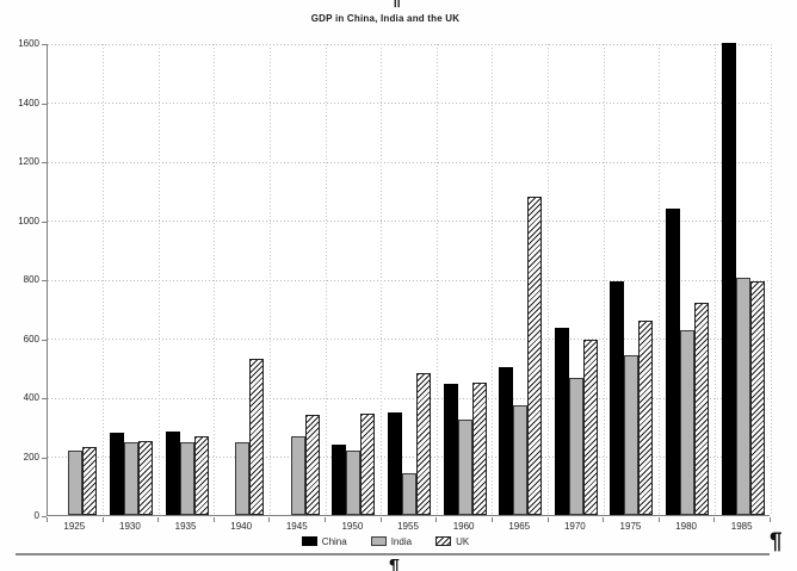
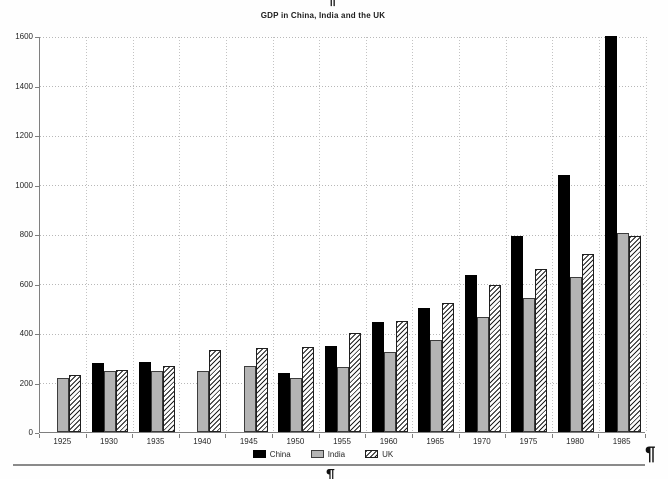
UK/1940: 530 -> 330
India/1955: 140 -> 260
UK/1955: 480 -> 400
UK/1965: 1080 -> 520
